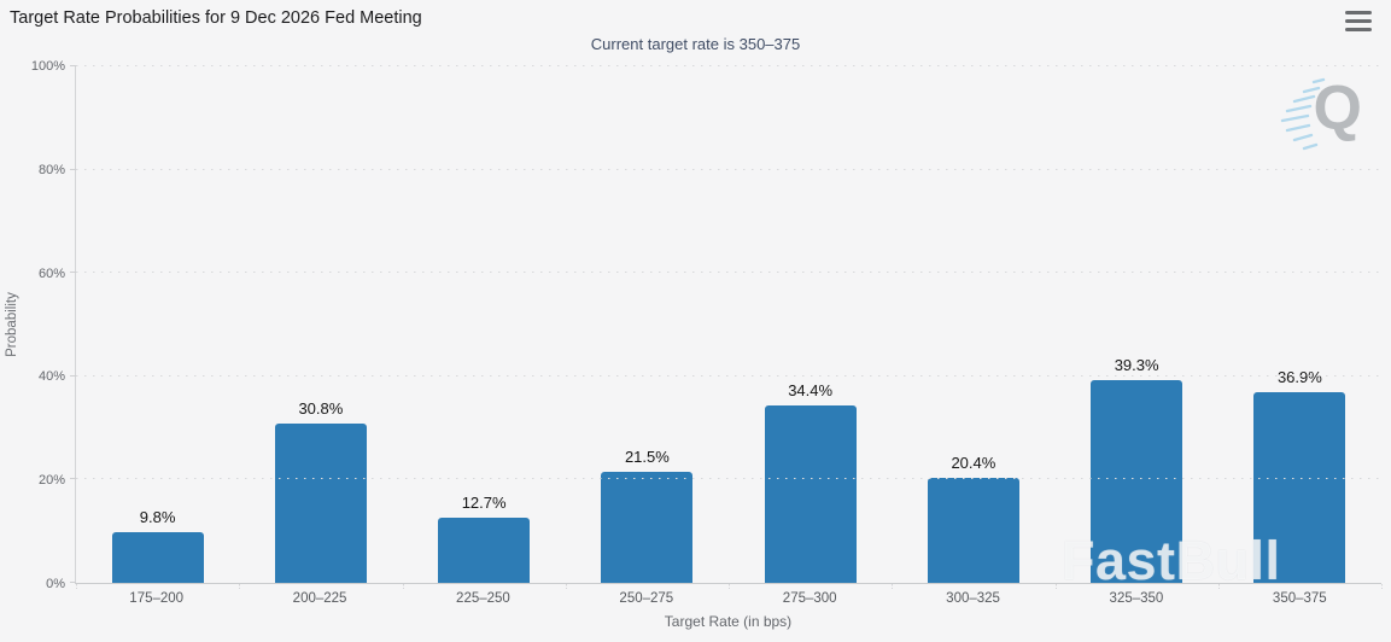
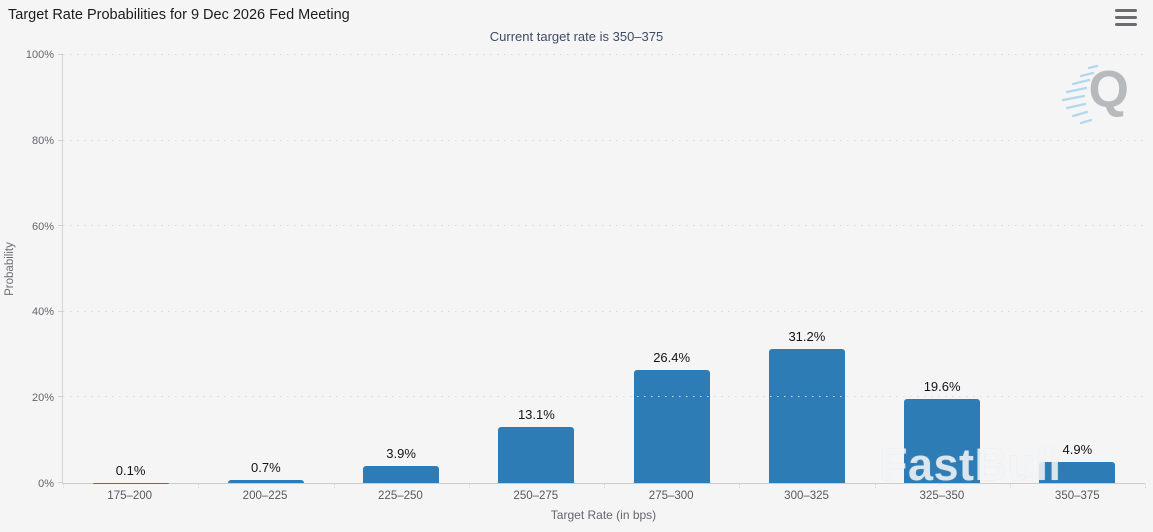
175–200: 9.8% -> 0.1%
200–225: 30.8% -> 0.7%
225–250: 12.7% -> 3.9%
250–275: 21.5% -> 13.1%
275–300: 34.4% -> 26.4%
300–325: 20.4% -> 31.2%
325–350: 39.3% -> 19.6%
350–375: 36.9% -> 4.9%
